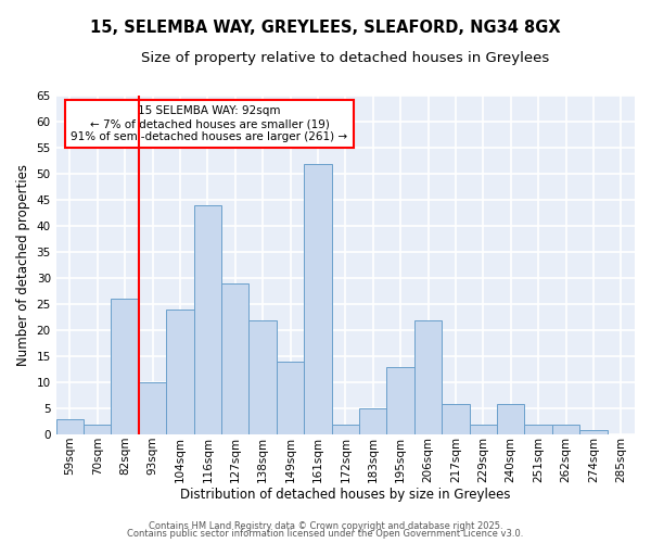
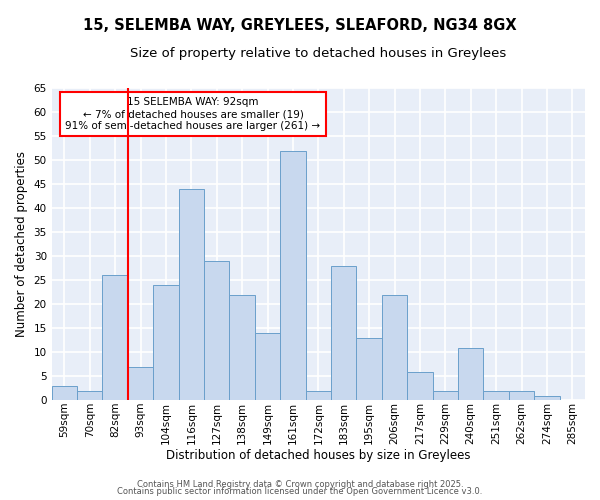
93sqm: 10 -> 7
183sqm: 5 -> 28
240sqm: 6 -> 11
